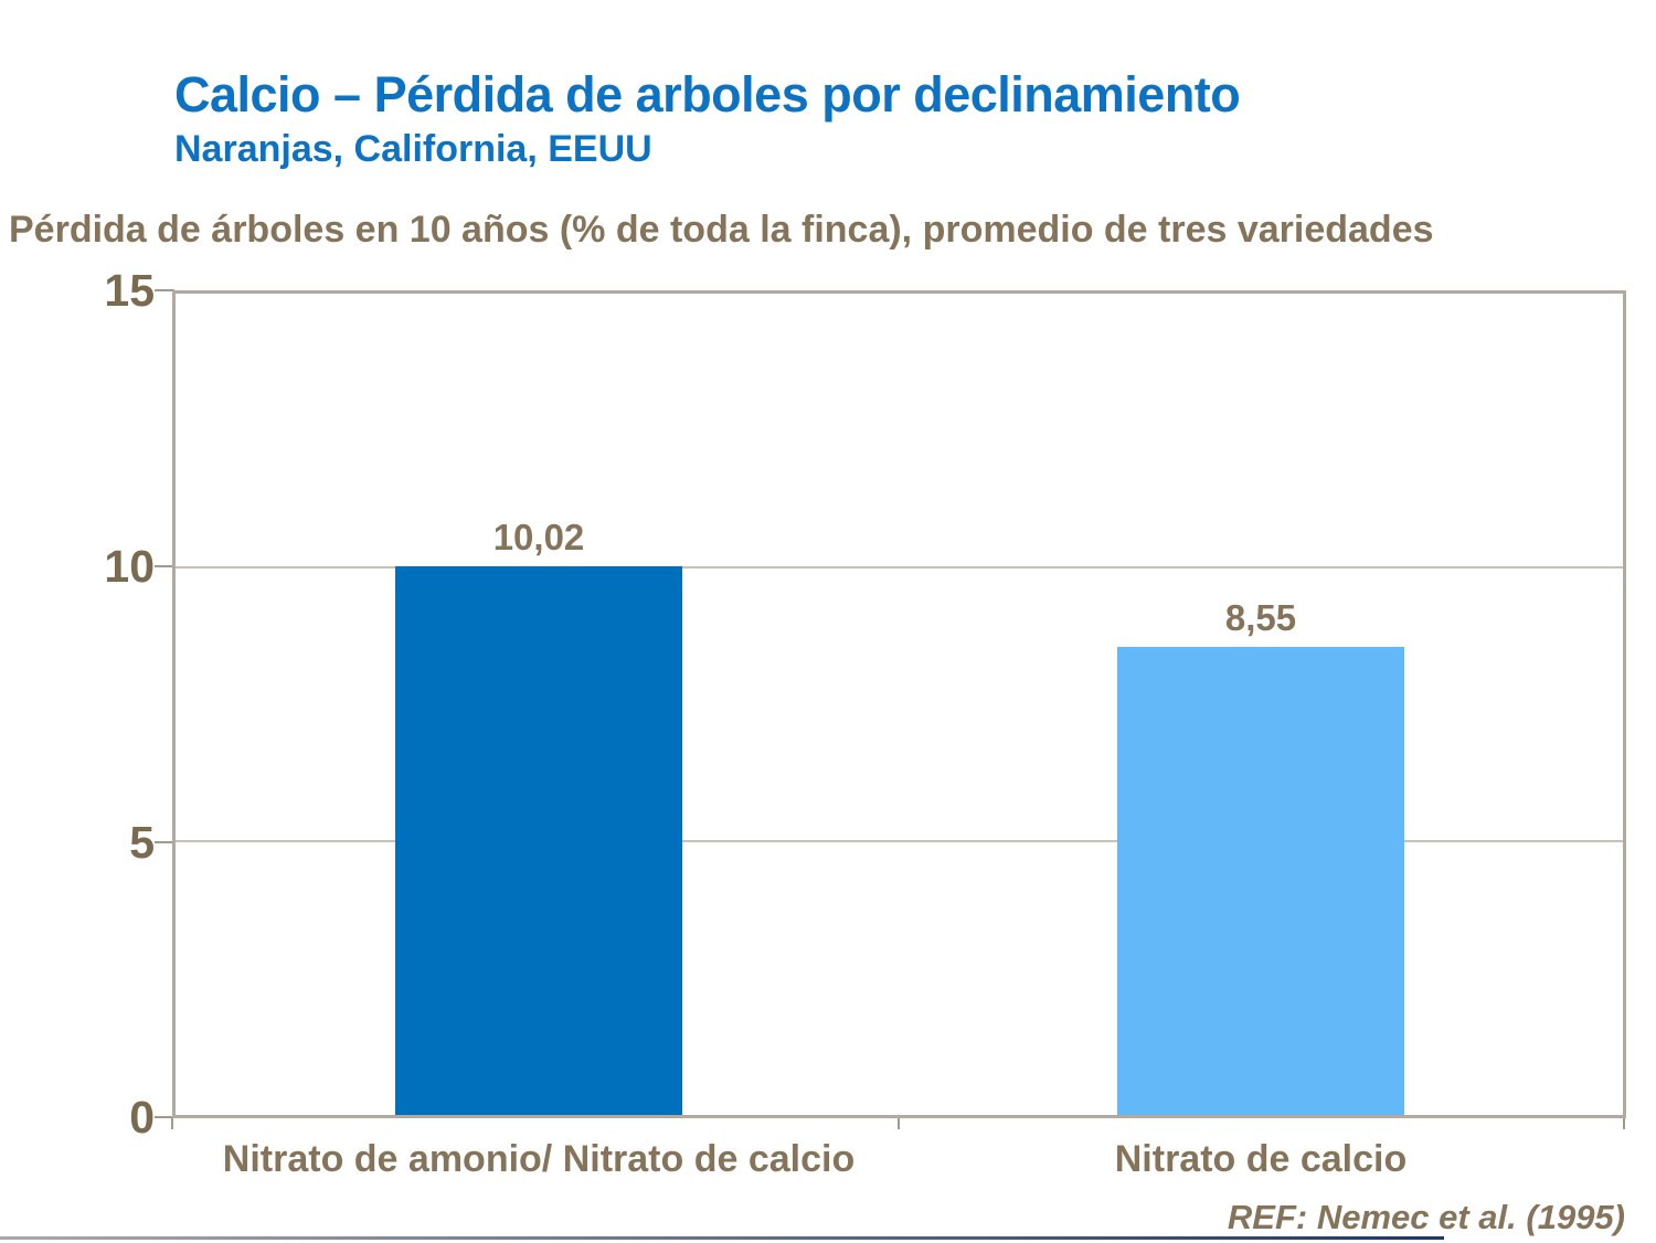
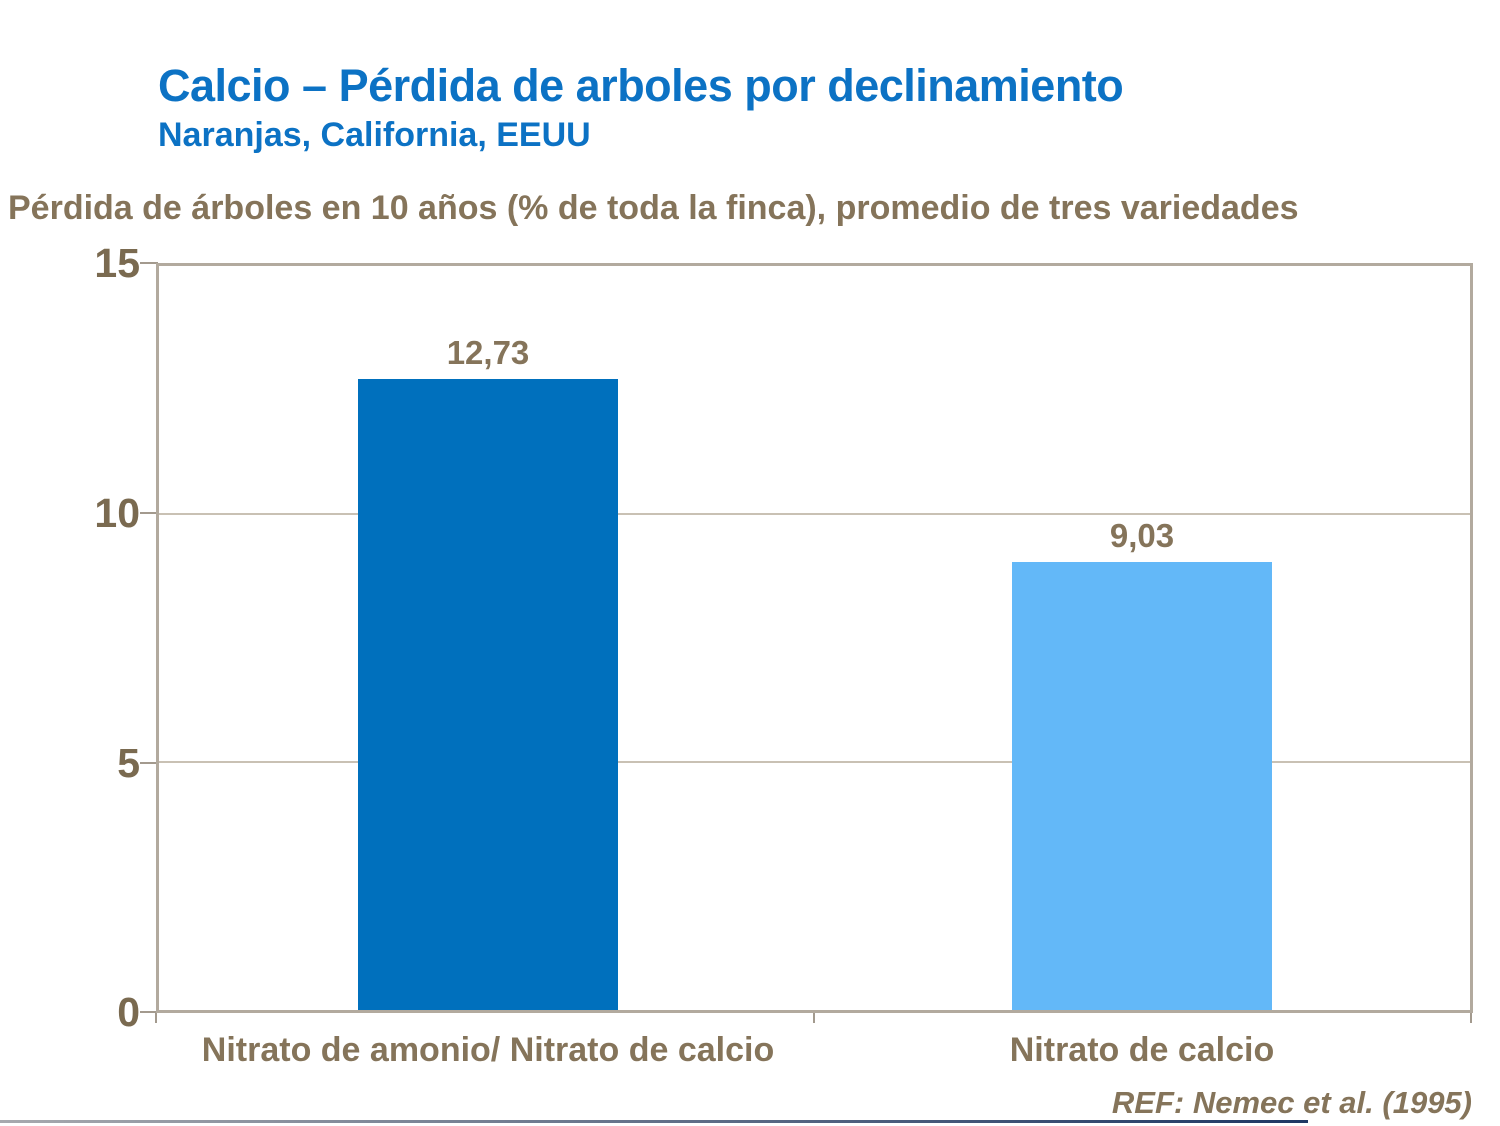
Nitrato de amonio/ Nitrato de calcio: 10,02 -> 12,73
Nitrato de calcio: 8,55 -> 9,03
